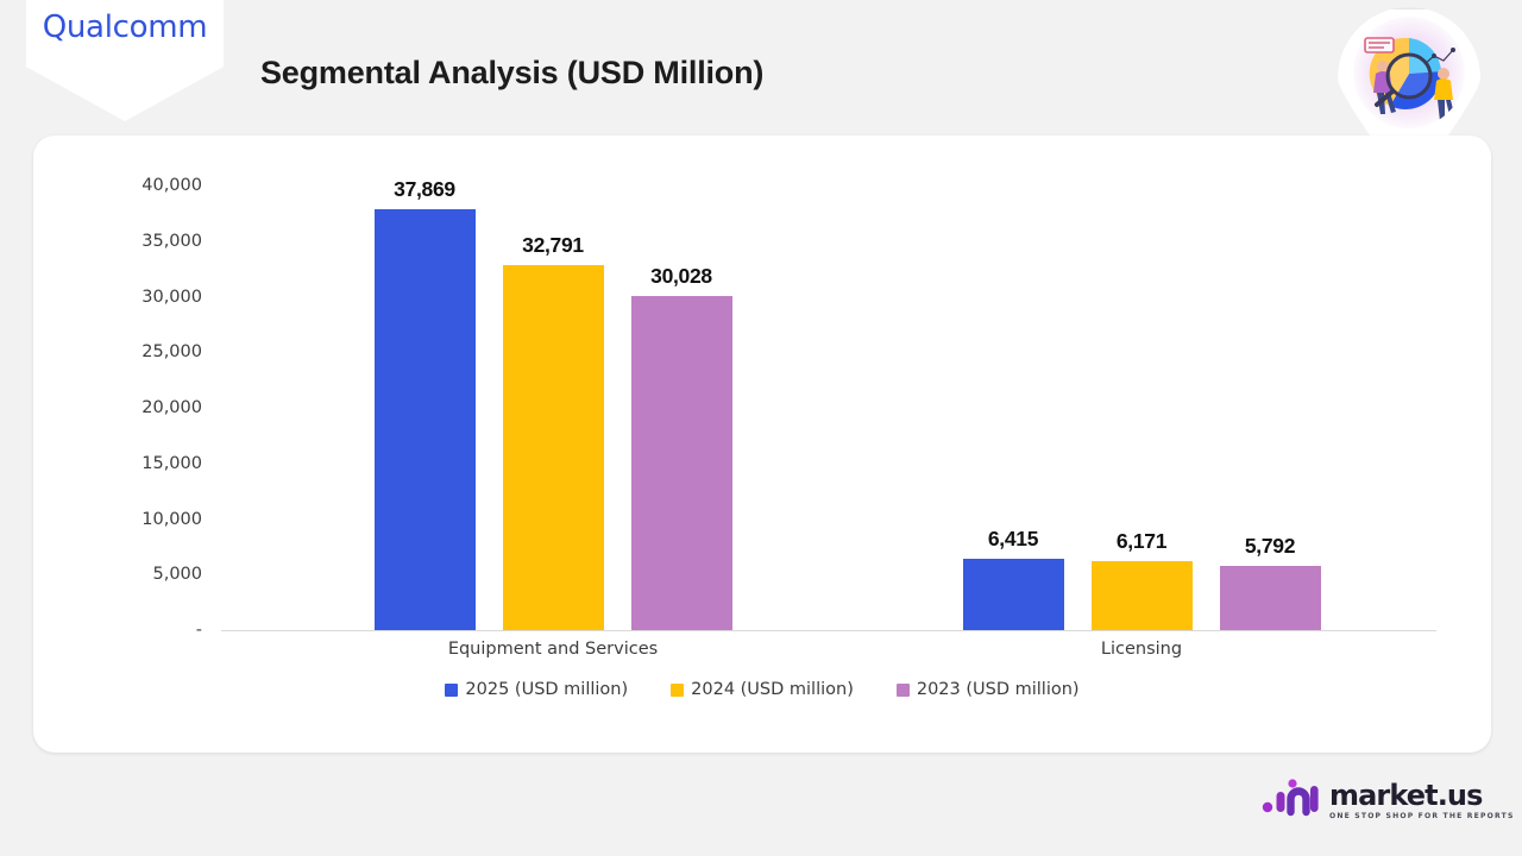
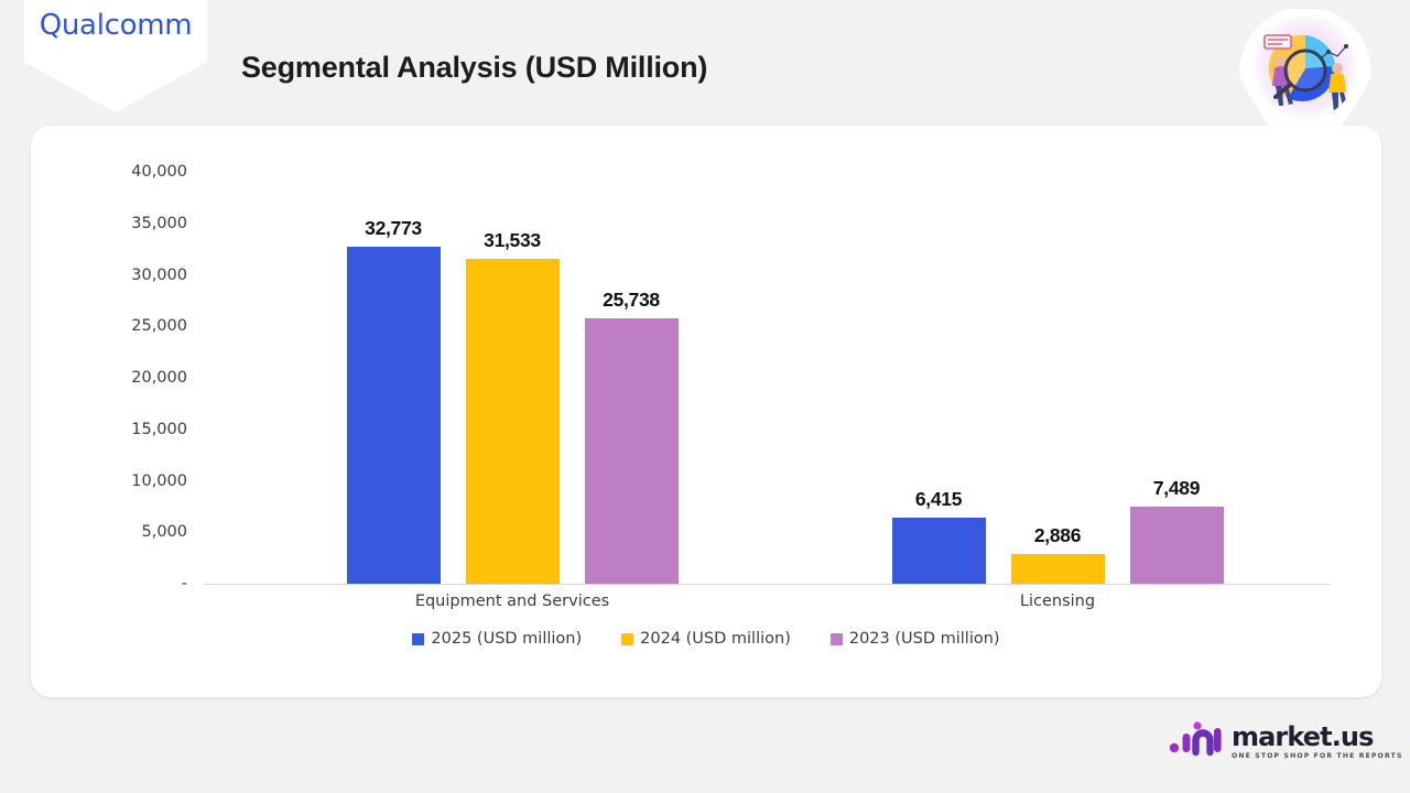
2025 (USD million)/Equipment and Services: 37,869 -> 32,773
2024 (USD million)/Equipment and Services: 32,791 -> 31,533
2023 (USD million)/Equipment and Services: 30,028 -> 25,738
2024 (USD million)/Licensing: 6,171 -> 2,886
2023 (USD million)/Licensing: 5,792 -> 7,489
